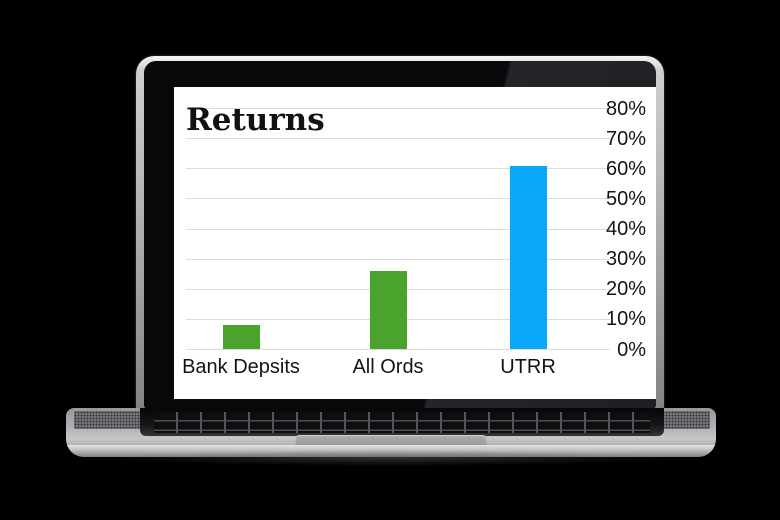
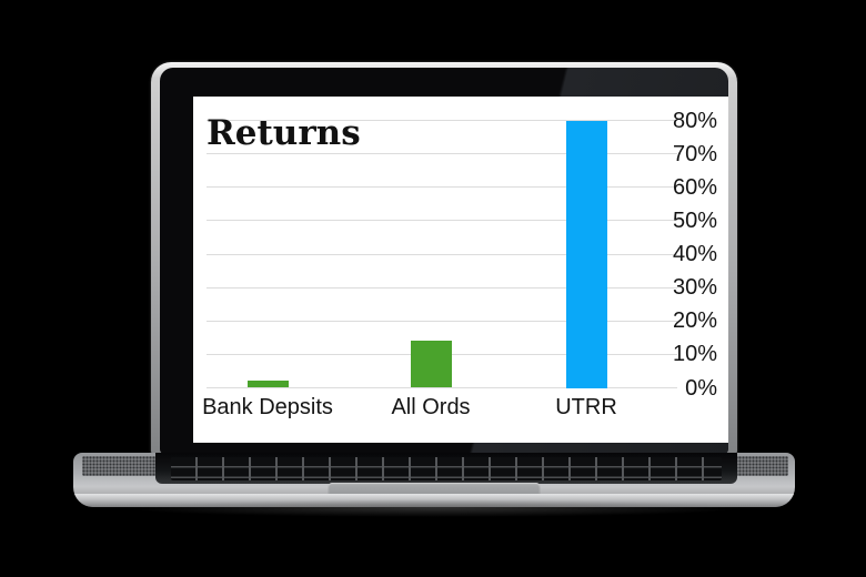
Bank Depsits: 8% -> 2%
All Ords: 26% -> 14%
UTRR: 61% -> 80%
